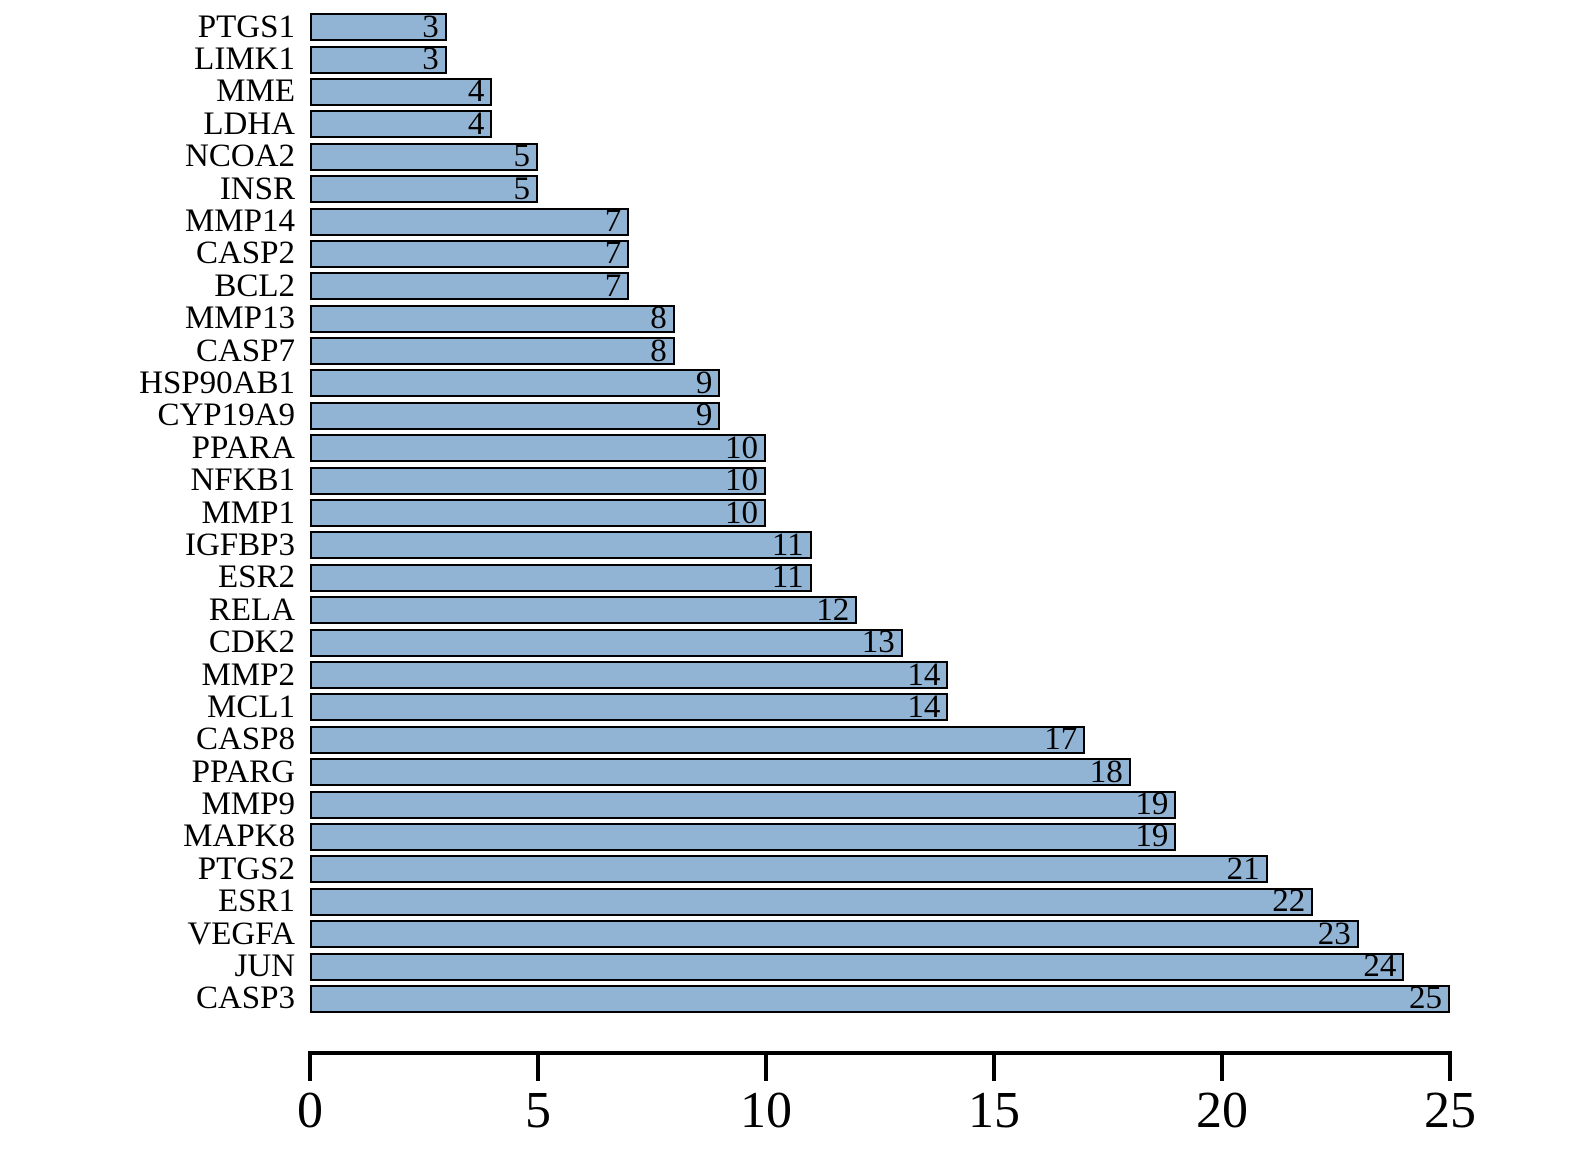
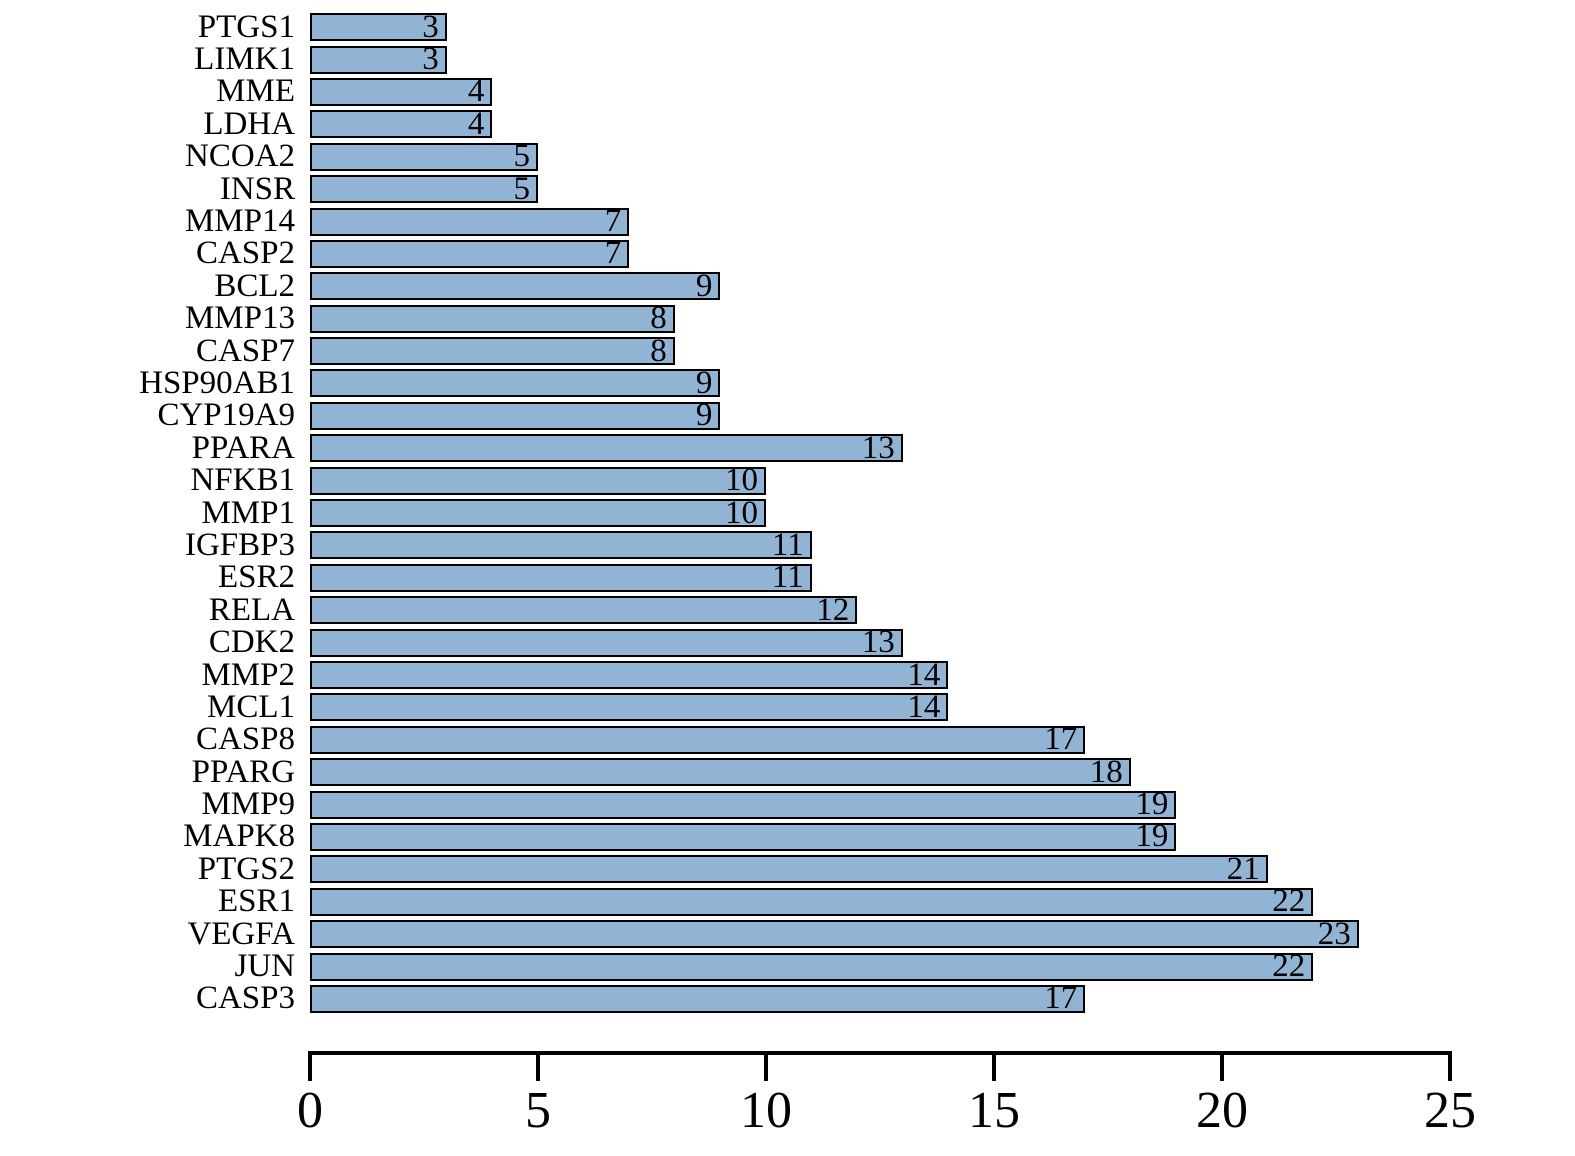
BCL2: 7 -> 9
PPARA: 10 -> 13
JUN: 24 -> 22
CASP3: 25 -> 17
